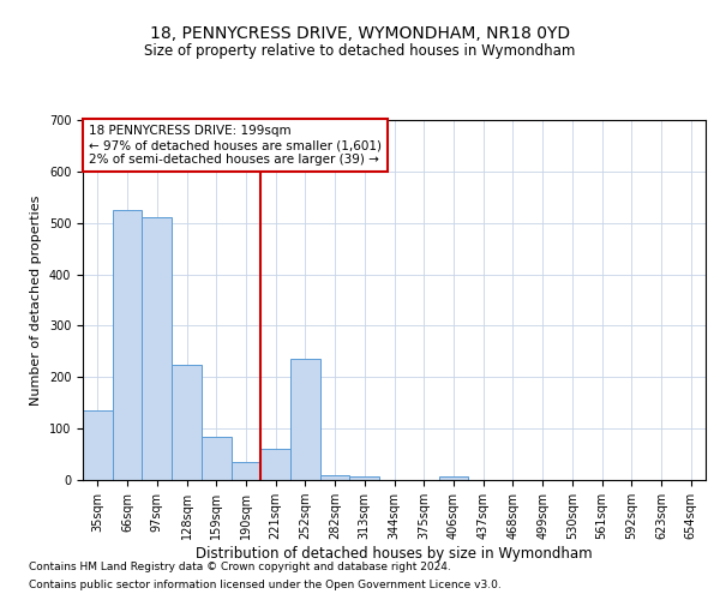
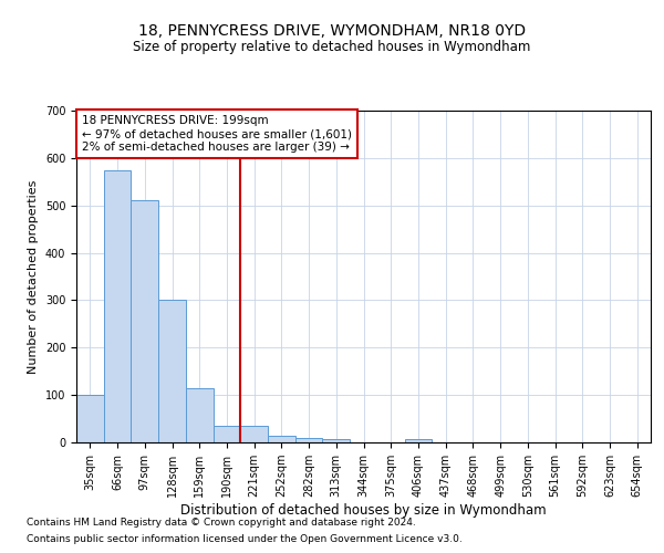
35sqm: 135 -> 100
66sqm: 525 -> 575
128sqm: 225 -> 300
159sqm: 85 -> 115
221sqm: 60 -> 35
252sqm: 235 -> 15
